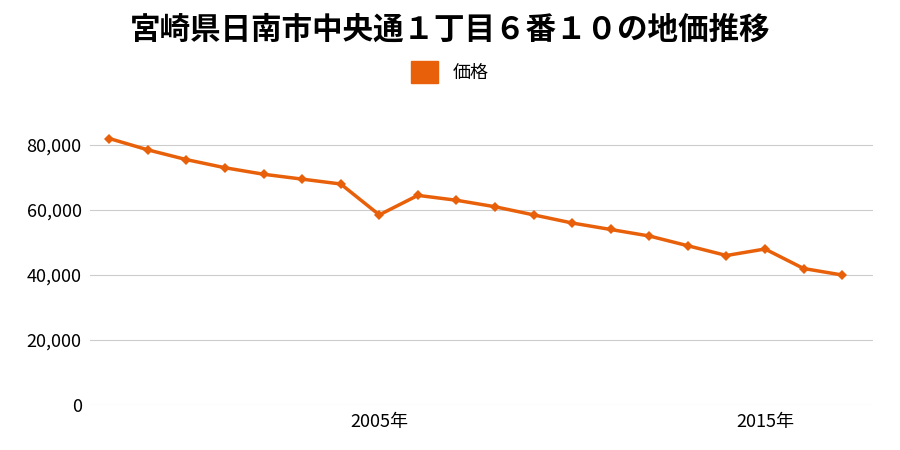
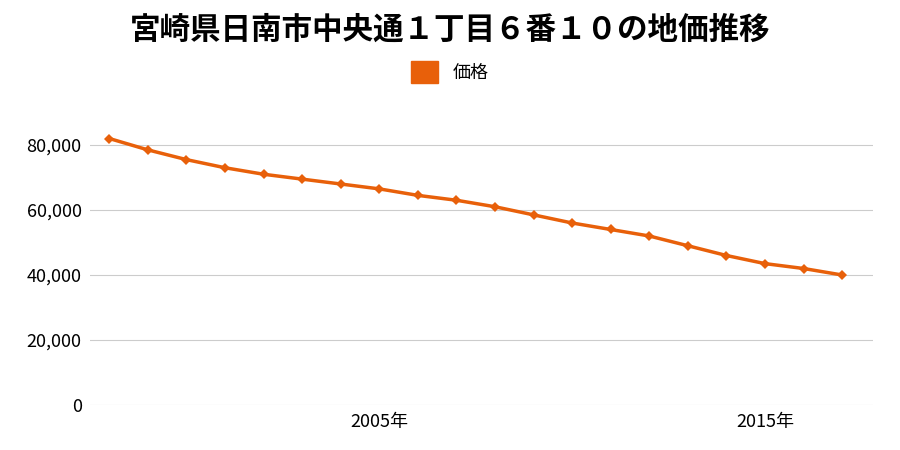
2005年: 58,500 -> 66,500
2015年: 48,000 -> 43,500
